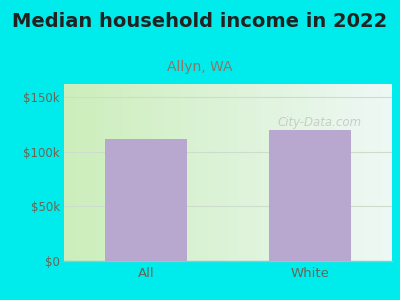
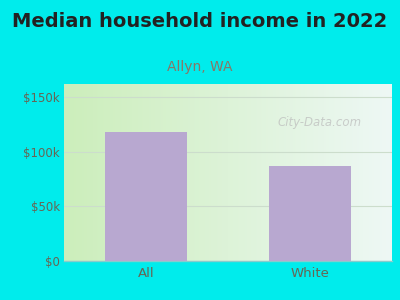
All: $112k -> $118k
White: $120k -> $87k
